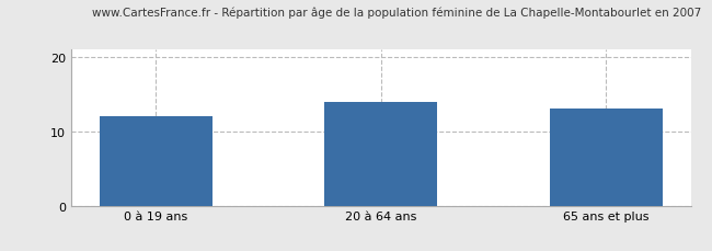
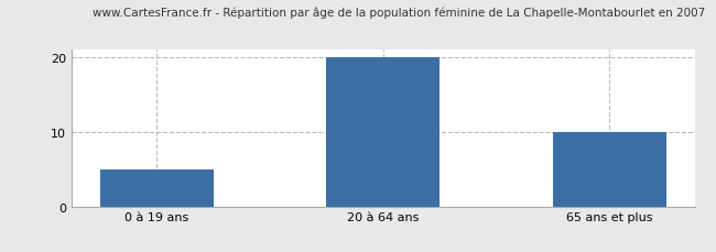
0 à 19 ans: 12 -> 5
20 à 64 ans: 14 -> 20
65 ans et plus: 13 -> 10
